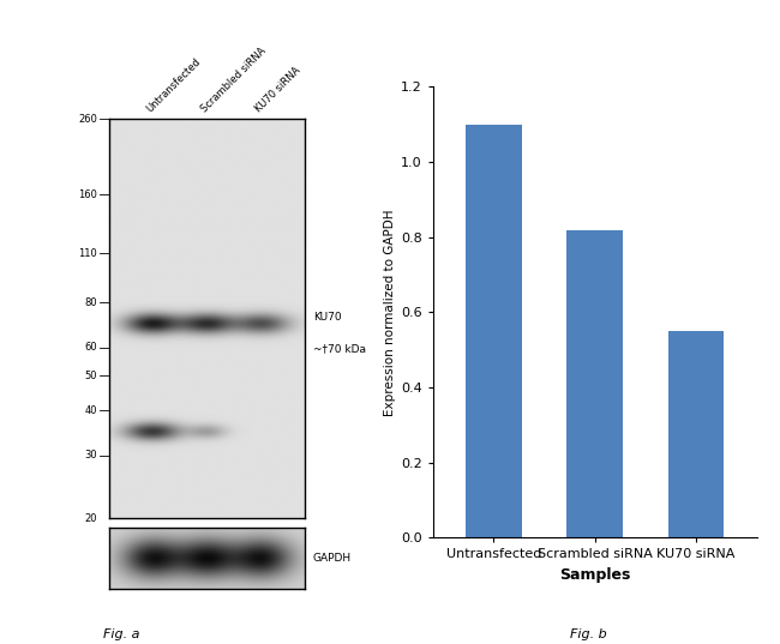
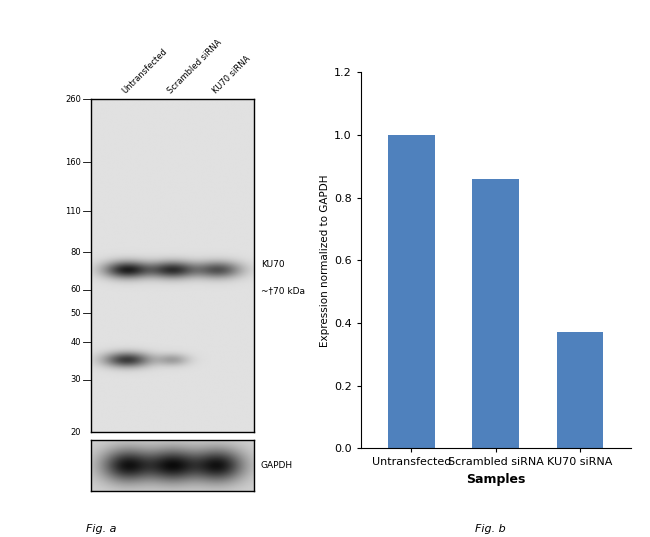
Untransfected: 1.10 -> 1.00
Scrambled siRNA: 0.82 -> 0.86
KU70 siRNA: 0.55 -> 0.37
